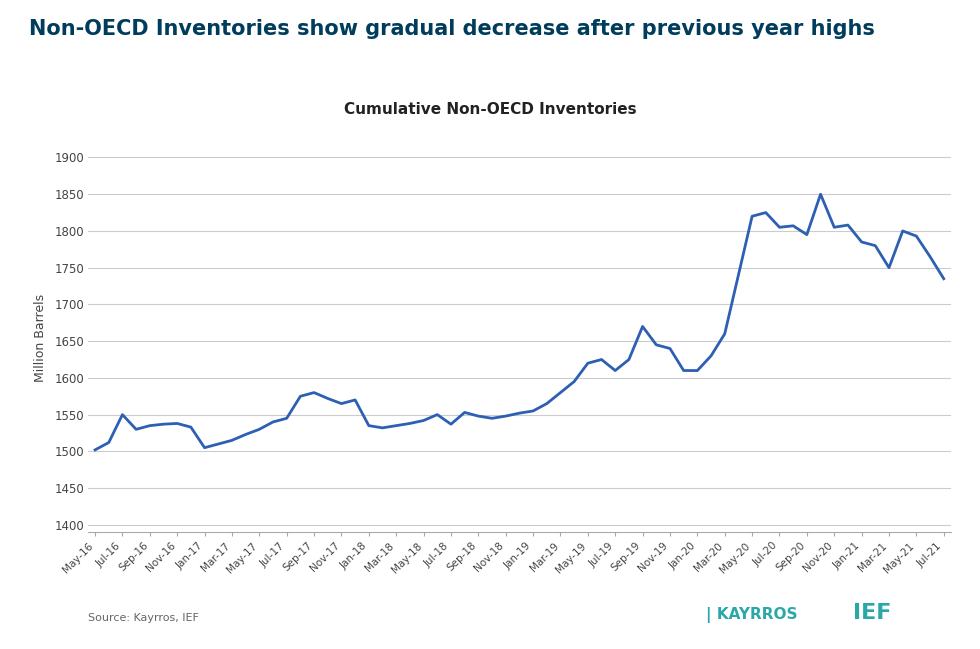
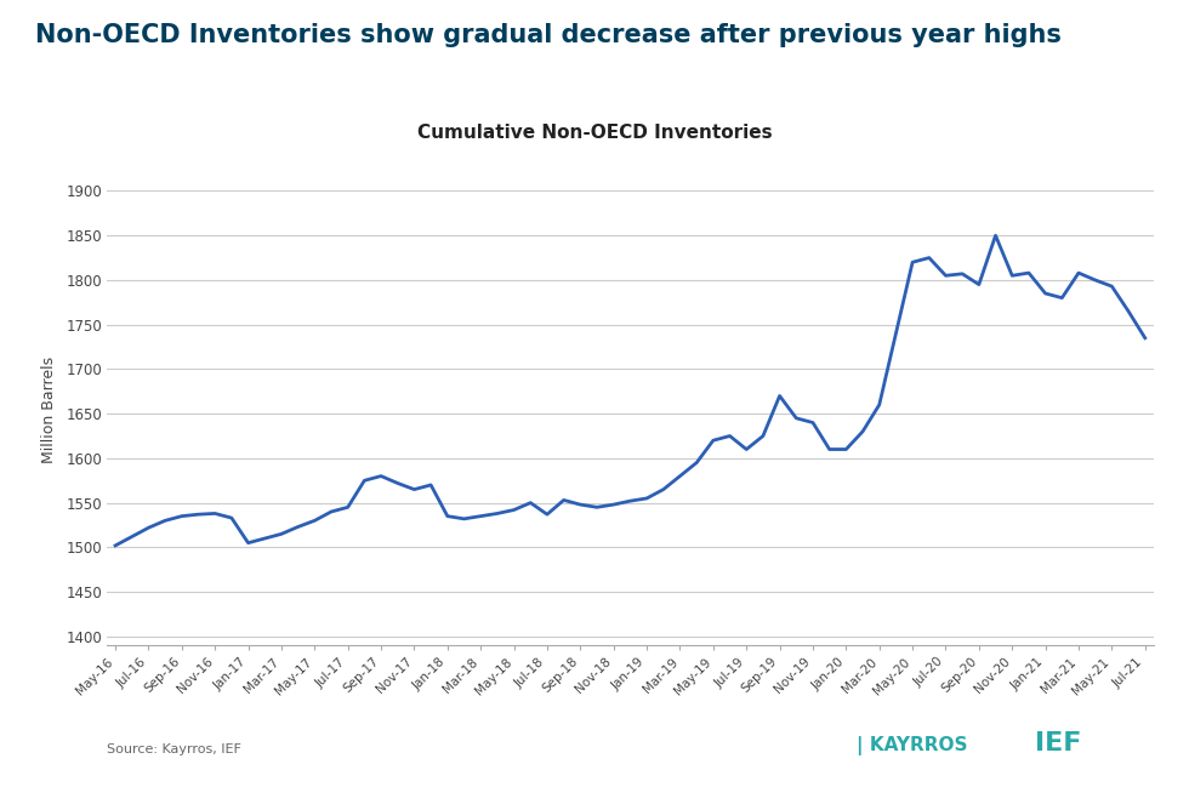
Jul-16: 1550 -> 1522
Mar-21: 1750 -> 1808
